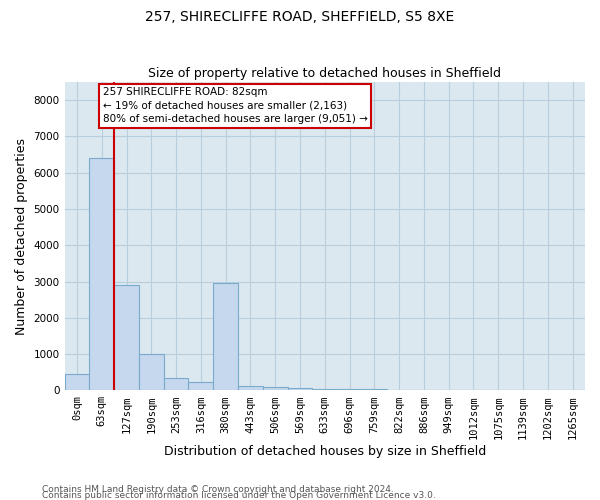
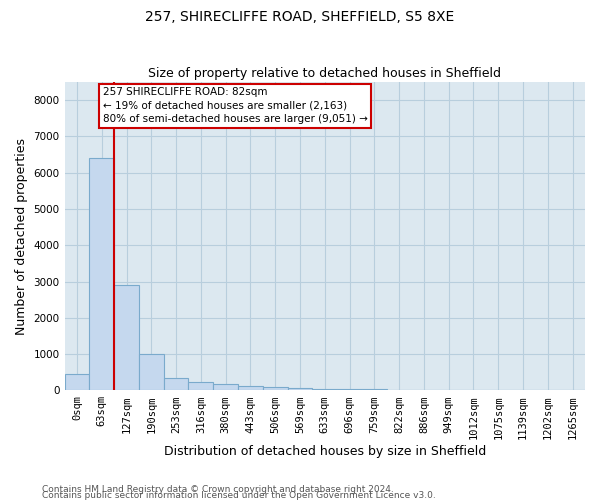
380sqm: 2950 -> 170
